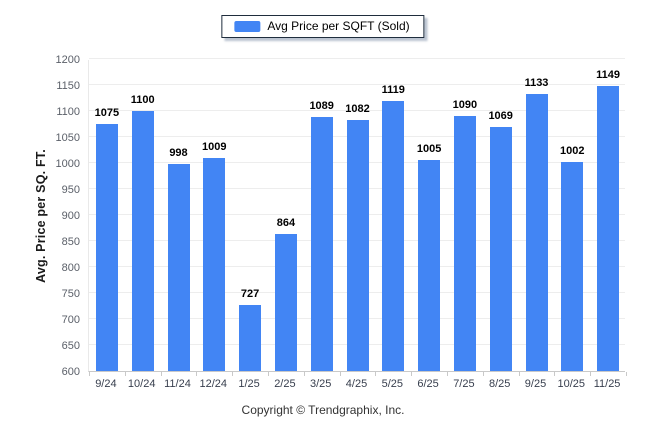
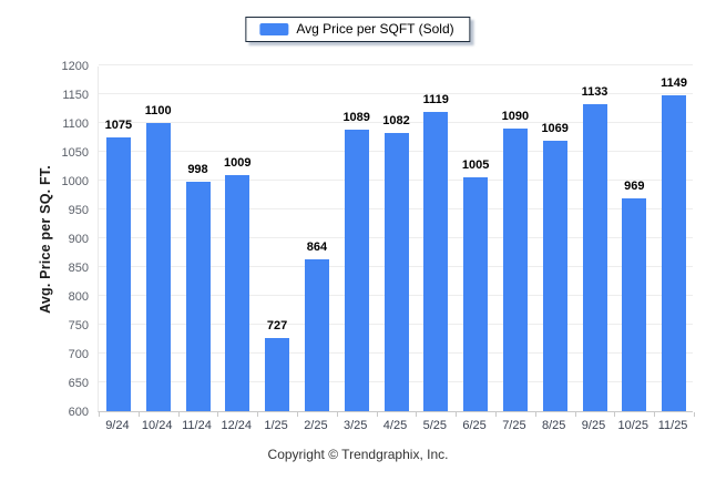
10/25: 1002 -> 969
